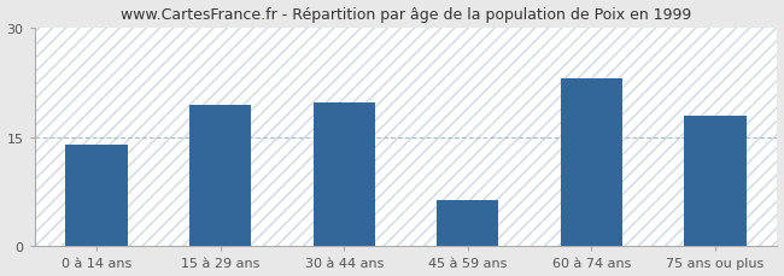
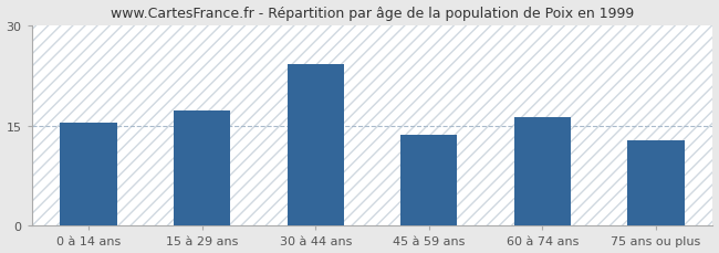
0 à 14 ans: 14.0 -> 15.5
15 à 29 ans: 19.4 -> 17.2
30 à 44 ans: 19.8 -> 24.2
45 à 59 ans: 6.4 -> 13.7
60 à 74 ans: 23.0 -> 16.3
75 ans ou plus: 18.0 -> 12.8
